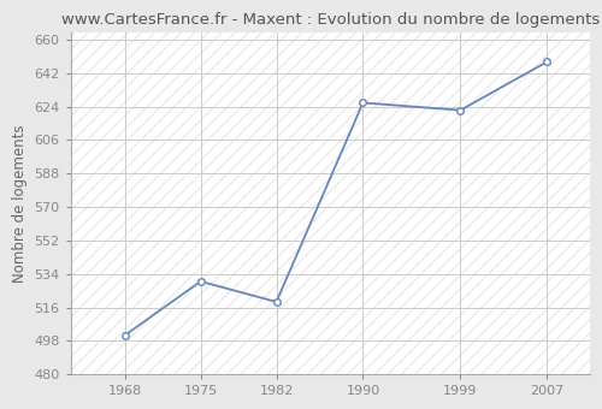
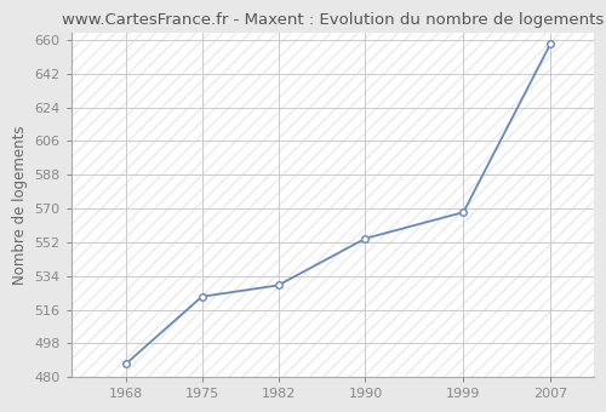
1968: 501 -> 487
1975: 530 -> 523
1982: 519 -> 529
1990: 626 -> 554
1999: 622 -> 568
2007: 648 -> 658
